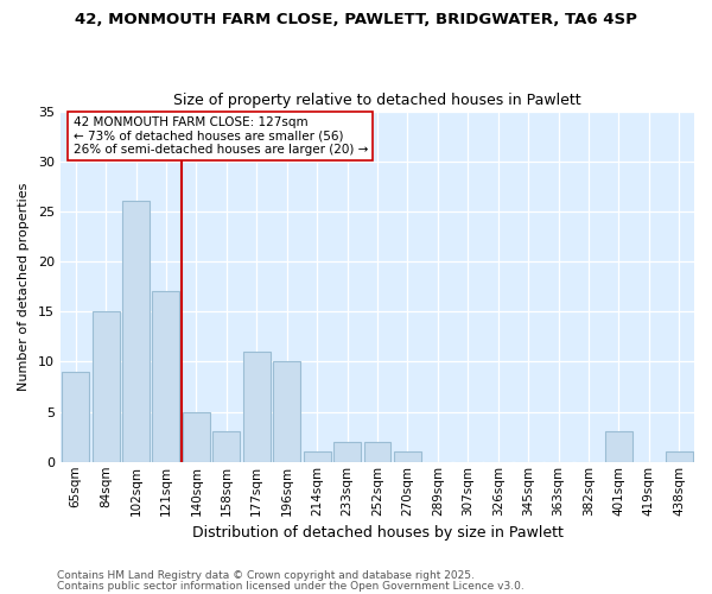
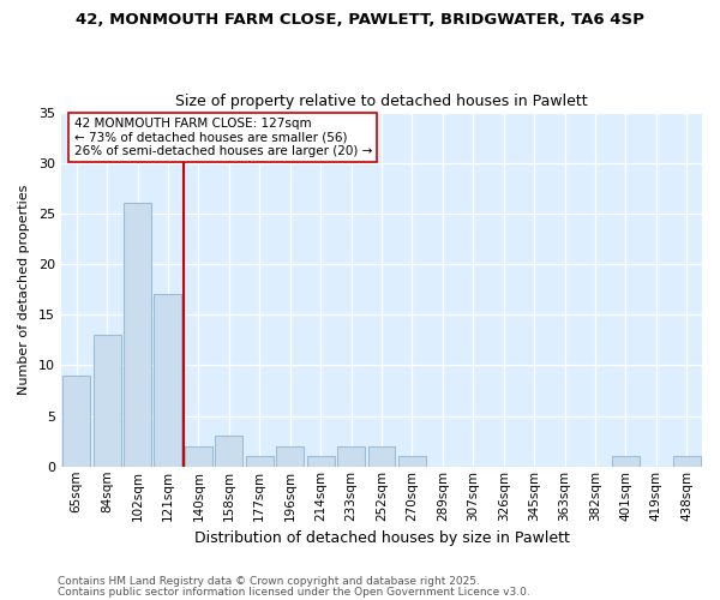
84sqm: 15 -> 13
140sqm: 5 -> 2
177sqm: 11 -> 1
196sqm: 10 -> 2
401sqm: 3 -> 1
